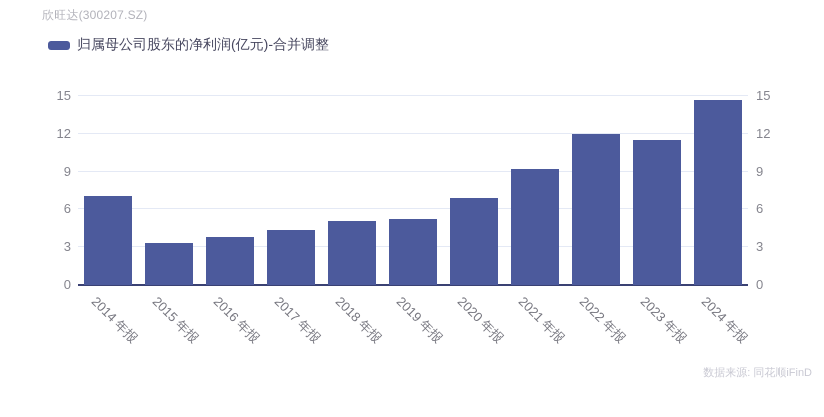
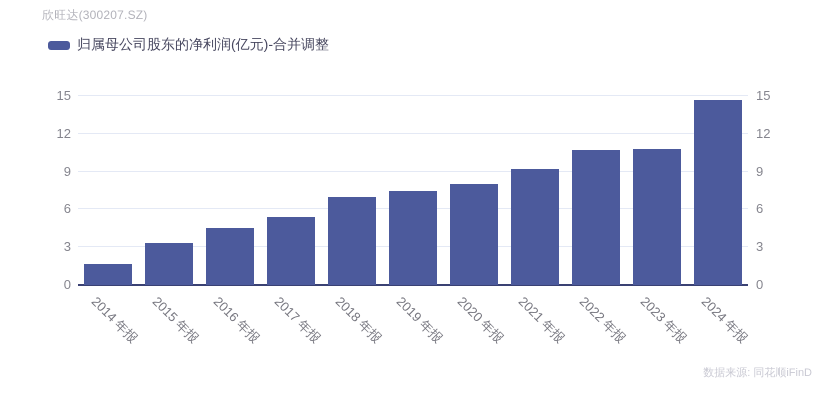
2014 年报: 7.1 -> 1.7
2016 年报: 3.8 -> 4.5
2017 年报: 4.4 -> 5.4
2018 年报: 5.1 -> 7.0
2019 年报: 5.2 -> 7.5
2020 年报: 6.9 -> 8.0
2022 年报: 12.0 -> 10.7
2023 年报: 11.5 -> 10.8
